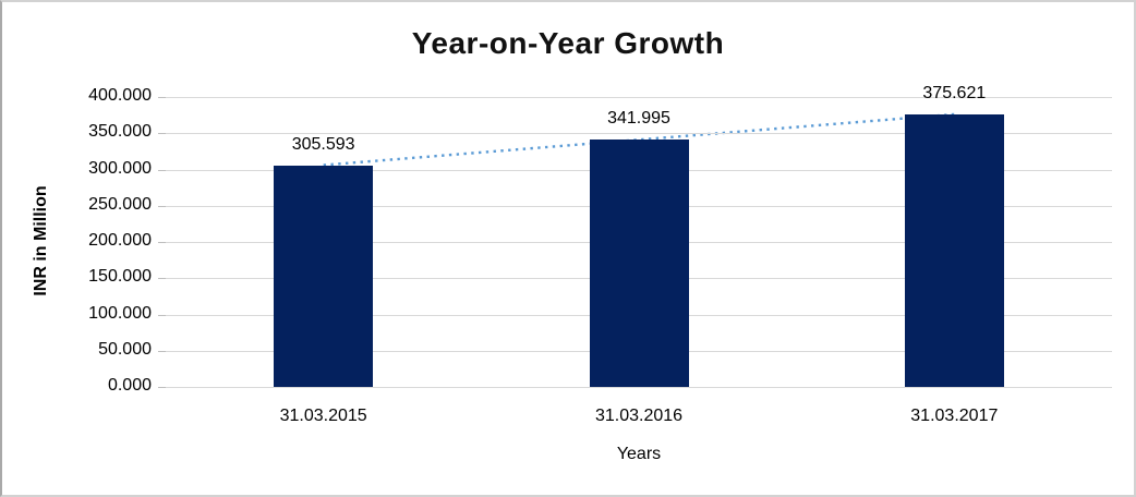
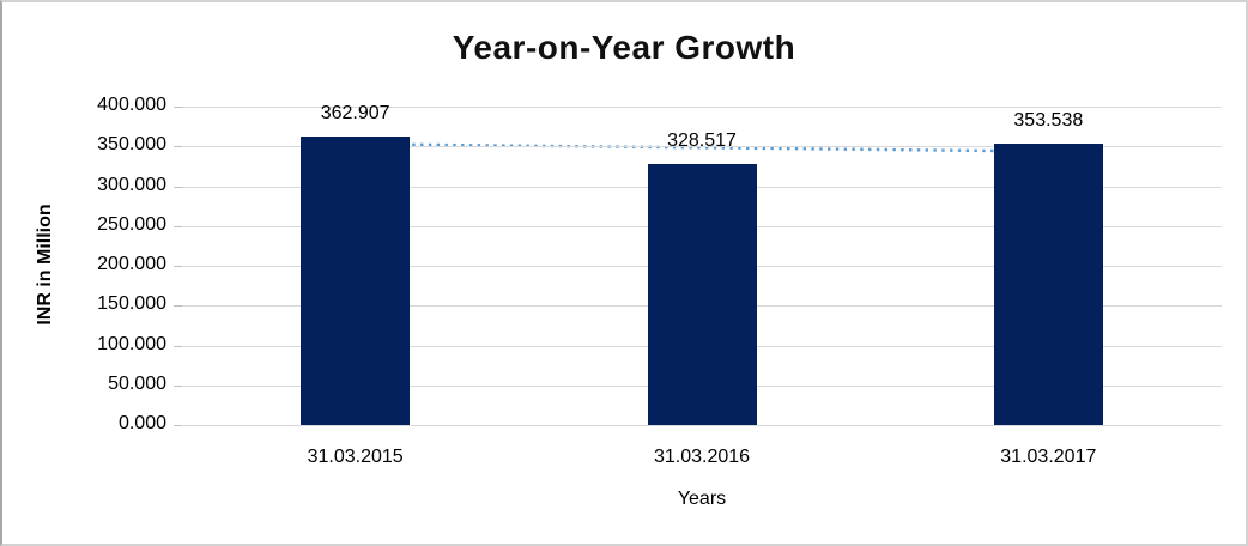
31.03.2015: 305.593 -> 362.907
31.03.2016: 341.995 -> 328.517
31.03.2017: 375.621 -> 353.538
